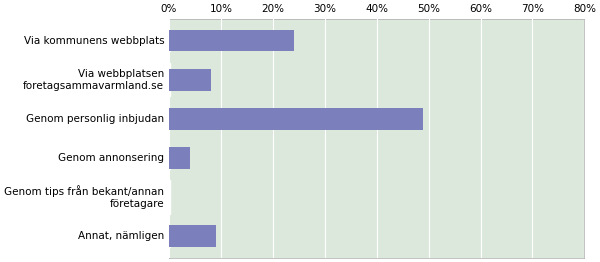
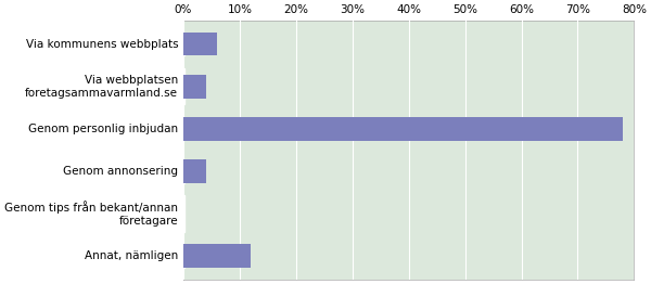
Via kommunens webbplats: 24% -> 6%
Via webbplatsen foretagsammavarmland.se: 8% -> 4%
Genom personlig inbjudan: 49% -> 78%
Annat, nämligen: 9% -> 12%
